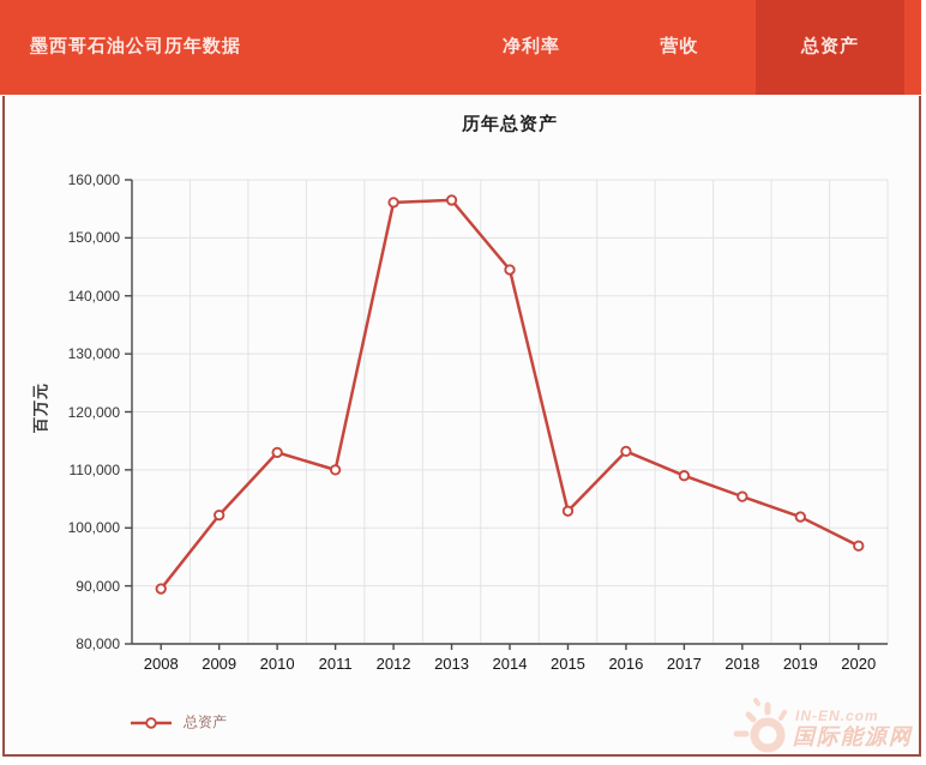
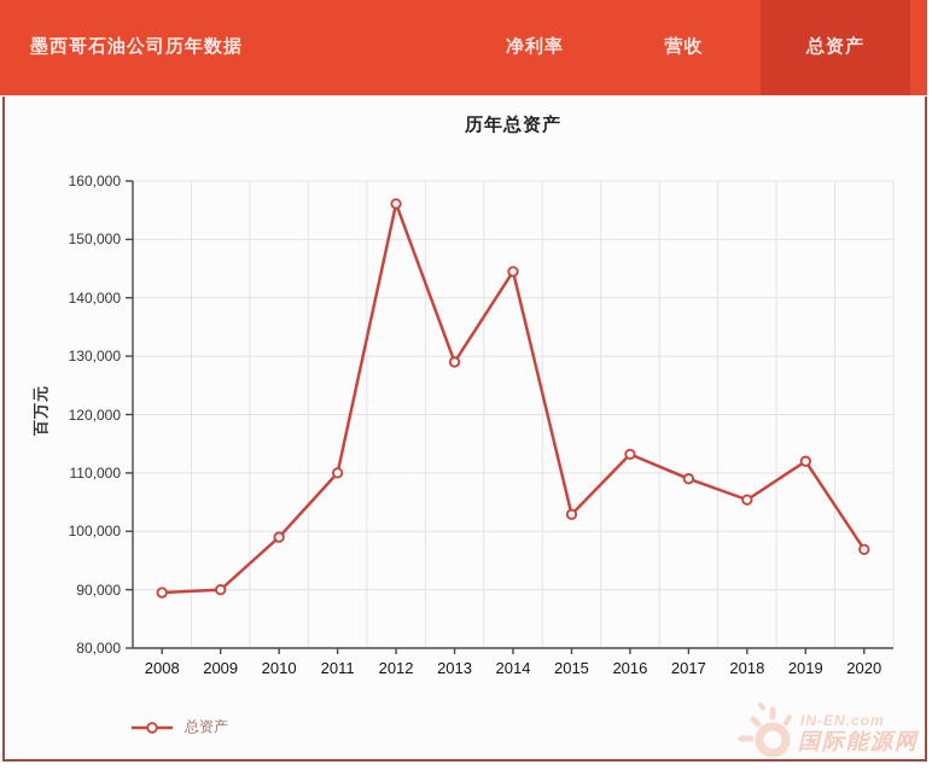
2009: 102000 -> 90000
2010: 113000 -> 99000
2013: 156000 -> 129000
2019: 102000 -> 112000
